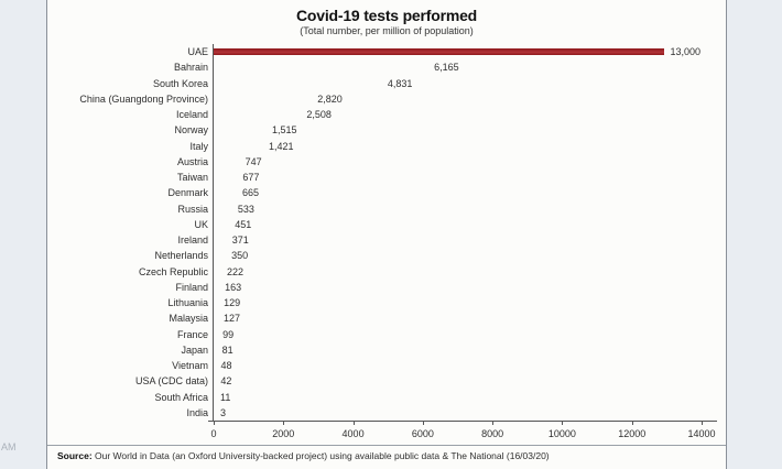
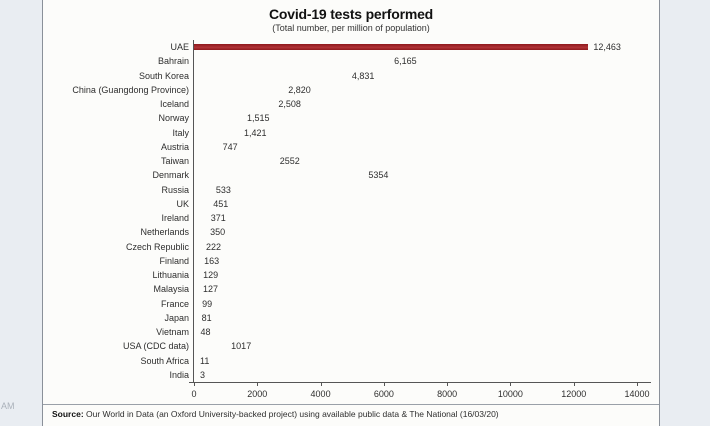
UAE: 13,000 -> 12,463
Taiwan: 677 -> 2552
Denmark: 665 -> 5354
USA (CDC data): 42 -> 1017
